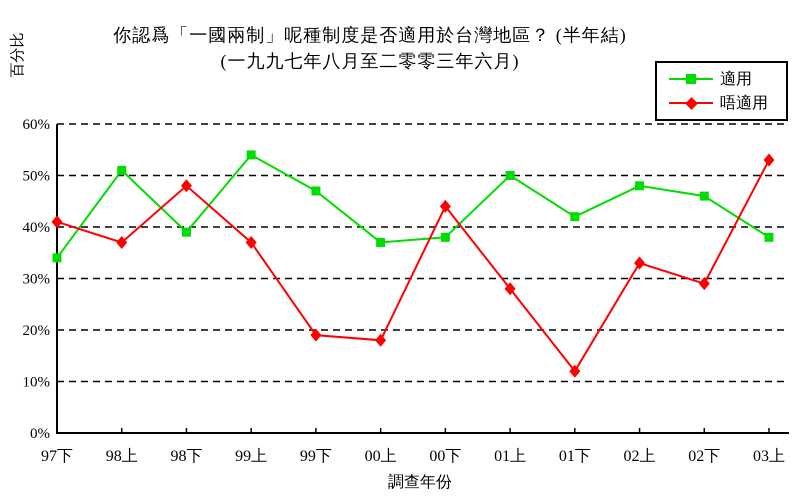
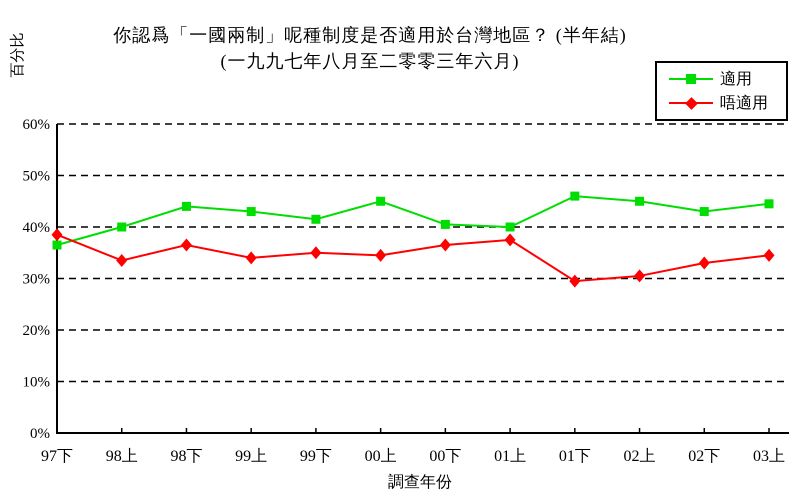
適用/97下: 34% -> 36%
唔適用/97下: 41% -> 38%
適用/98上: 51% -> 40%
唔適用/98上: 37% -> 34%
適用/98下: 39% -> 44%
唔適用/98下: 48% -> 36%
適用/99上: 54% -> 43%
唔適用/99上: 37% -> 34%
適用/99下: 47% -> 42%
唔適用/99下: 19% -> 35%
適用/00上: 37% -> 45%
唔適用/00上: 18% -> 34%
適用/00下: 38% -> 40%
唔適用/00下: 44% -> 36%
適用/01上: 50% -> 40%
唔適用/01上: 28% -> 38%
適用/01下: 42% -> 46%
唔適用/01下: 12% -> 30%
適用/02上: 48% -> 45%
唔適用/02上: 33% -> 30%
適用/02下: 46% -> 43%
唔適用/02下: 29% -> 33%
適用/03上: 38% -> 44%
唔適用/03上: 53% -> 34%
